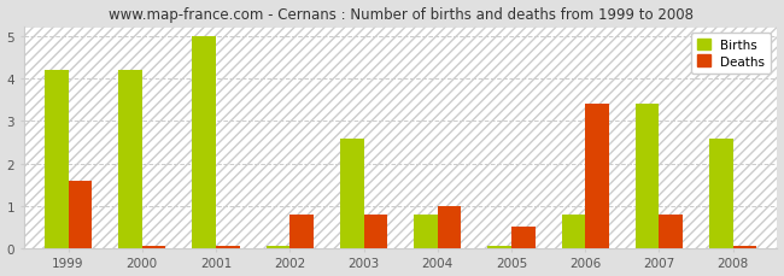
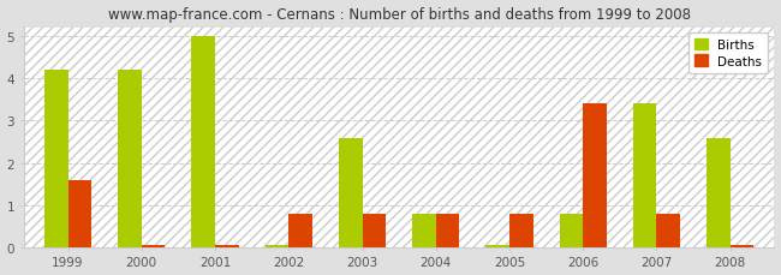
Deaths/2004: 1.00 -> 0.80
Deaths/2005: 0.50 -> 0.80
